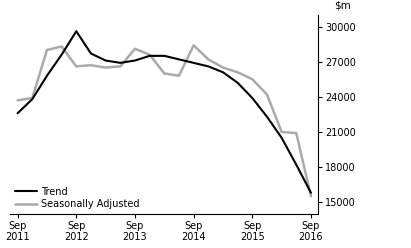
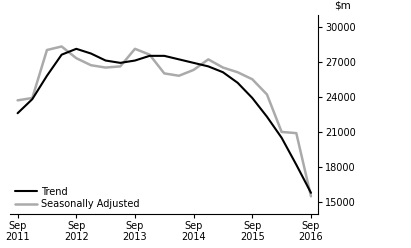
Trend/Sep 2012: 29600 -> 28100
Seasonally Adjusted/Sep 2012: 26600 -> 27300
Seasonally Adjusted/Sep 2014: 28400 -> 26300
